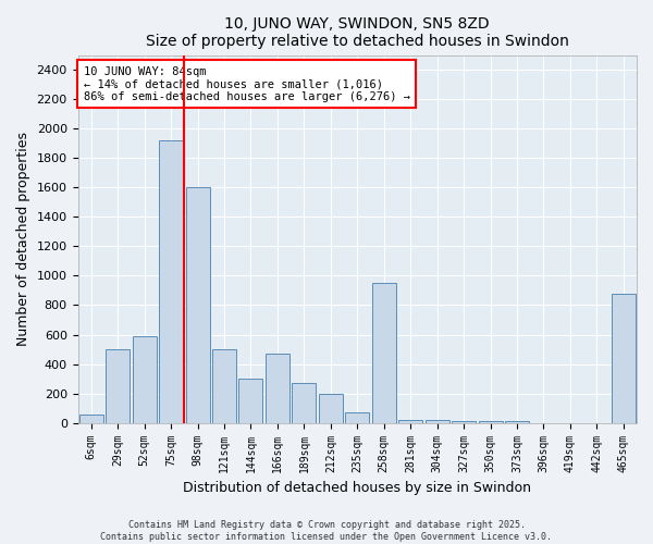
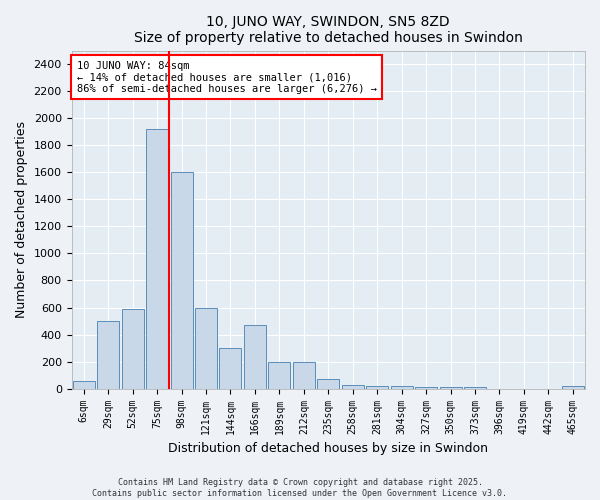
121sqm: 500 -> 600
189sqm: 270 -> 200
258sqm: 950 -> 30
465sqm: 880 -> 20
